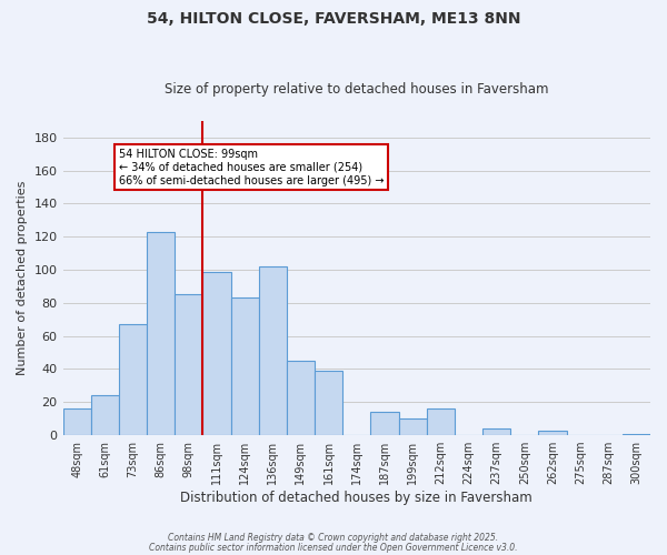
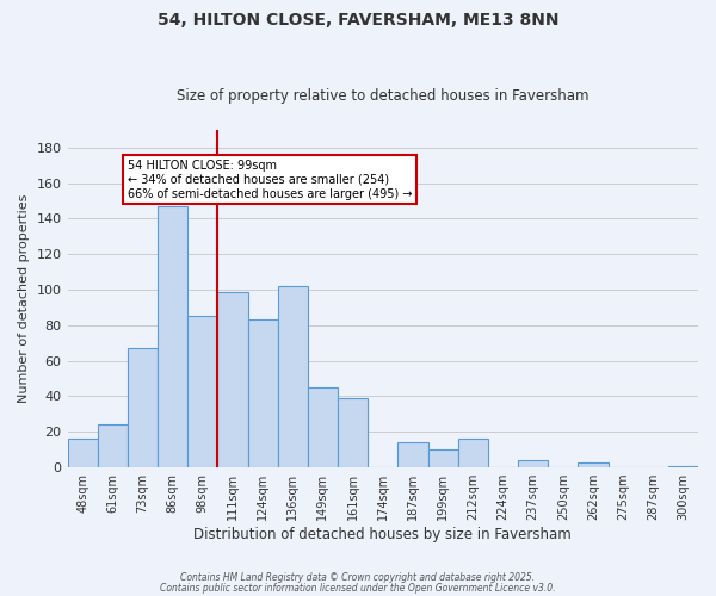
86sqm: 123 -> 147
